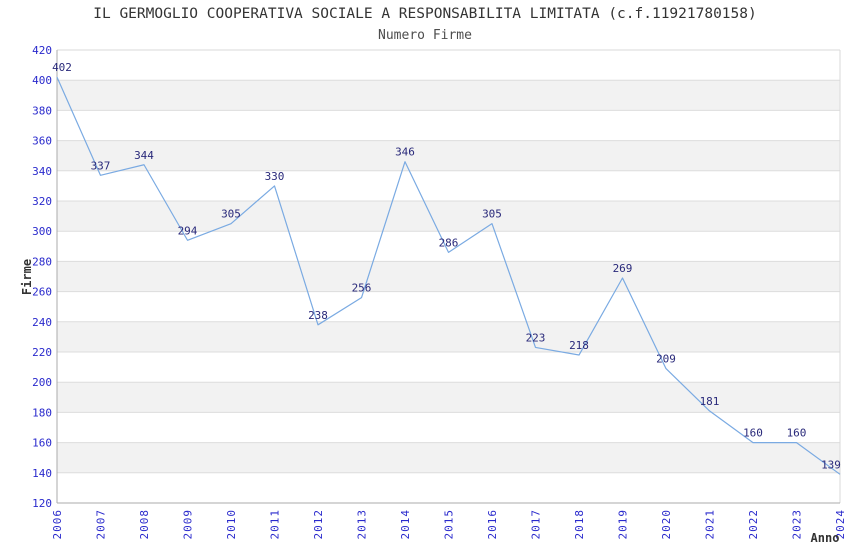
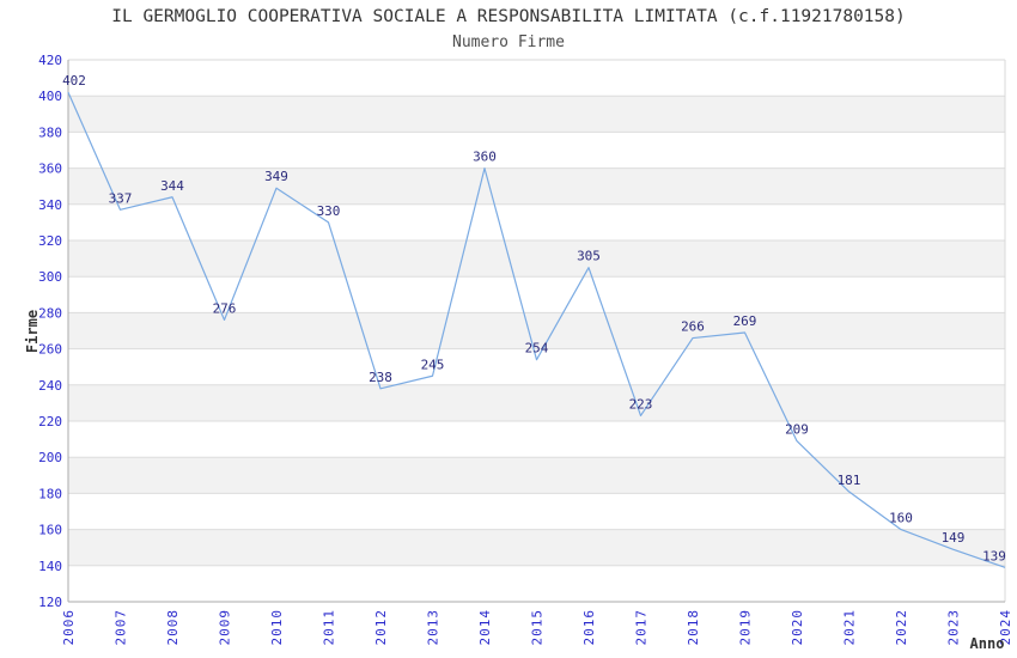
2009: 294 -> 276
2010: 305 -> 349
2013: 256 -> 245
2014: 346 -> 360
2015: 286 -> 254
2018: 218 -> 266
2023: 160 -> 149
